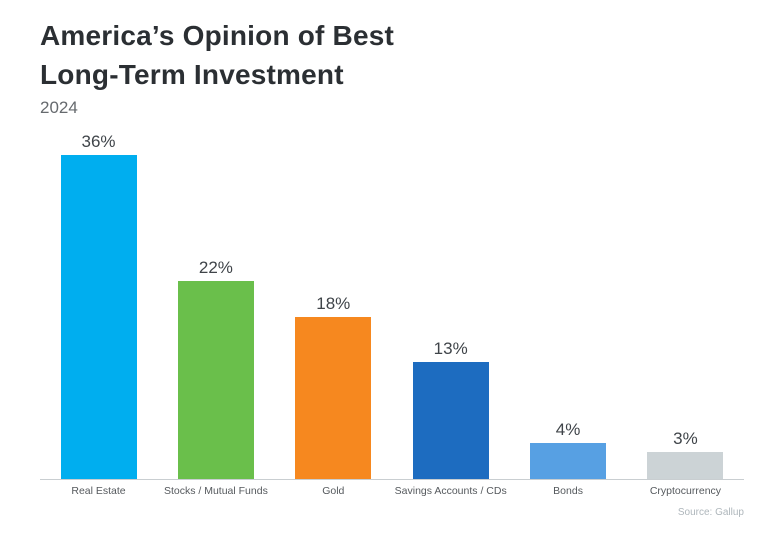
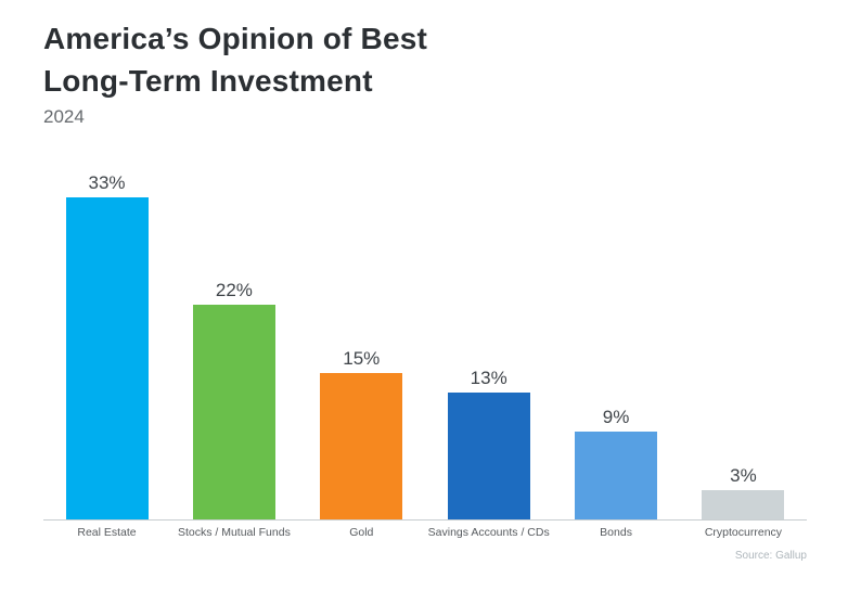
Real Estate: 36% -> 33%
Gold: 18% -> 15%
Bonds: 4% -> 9%
